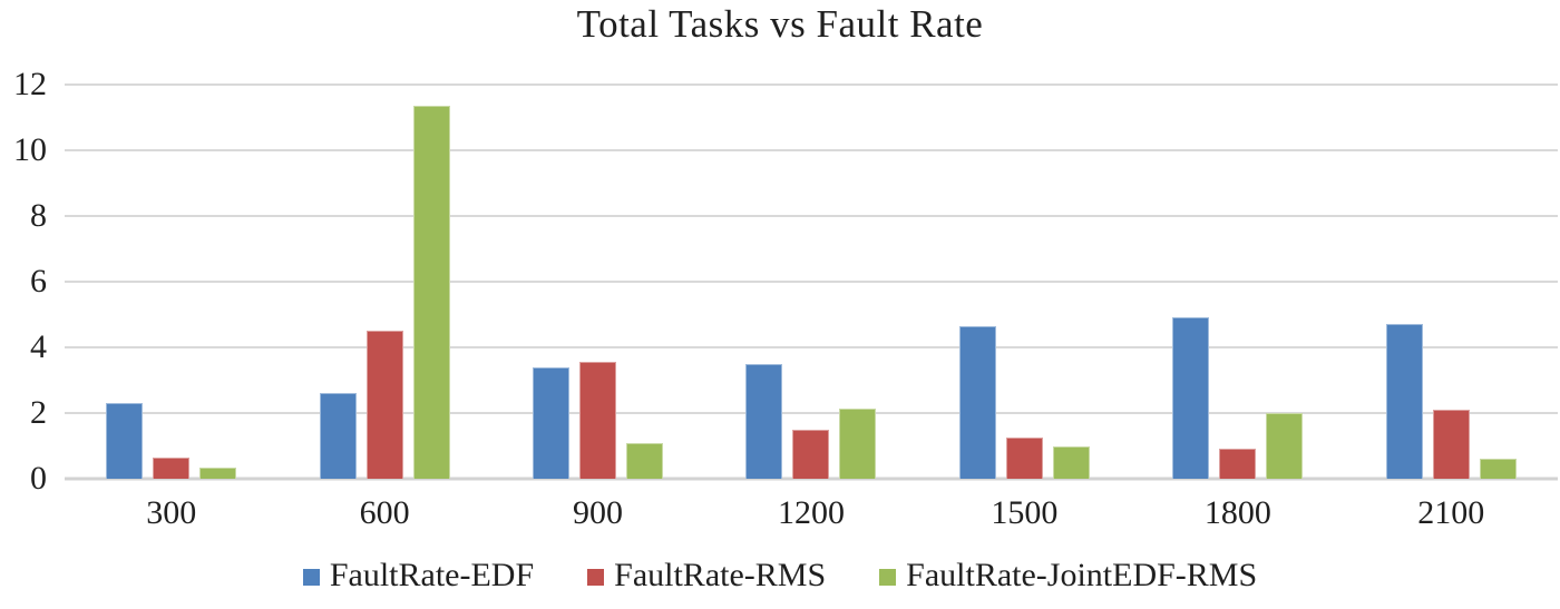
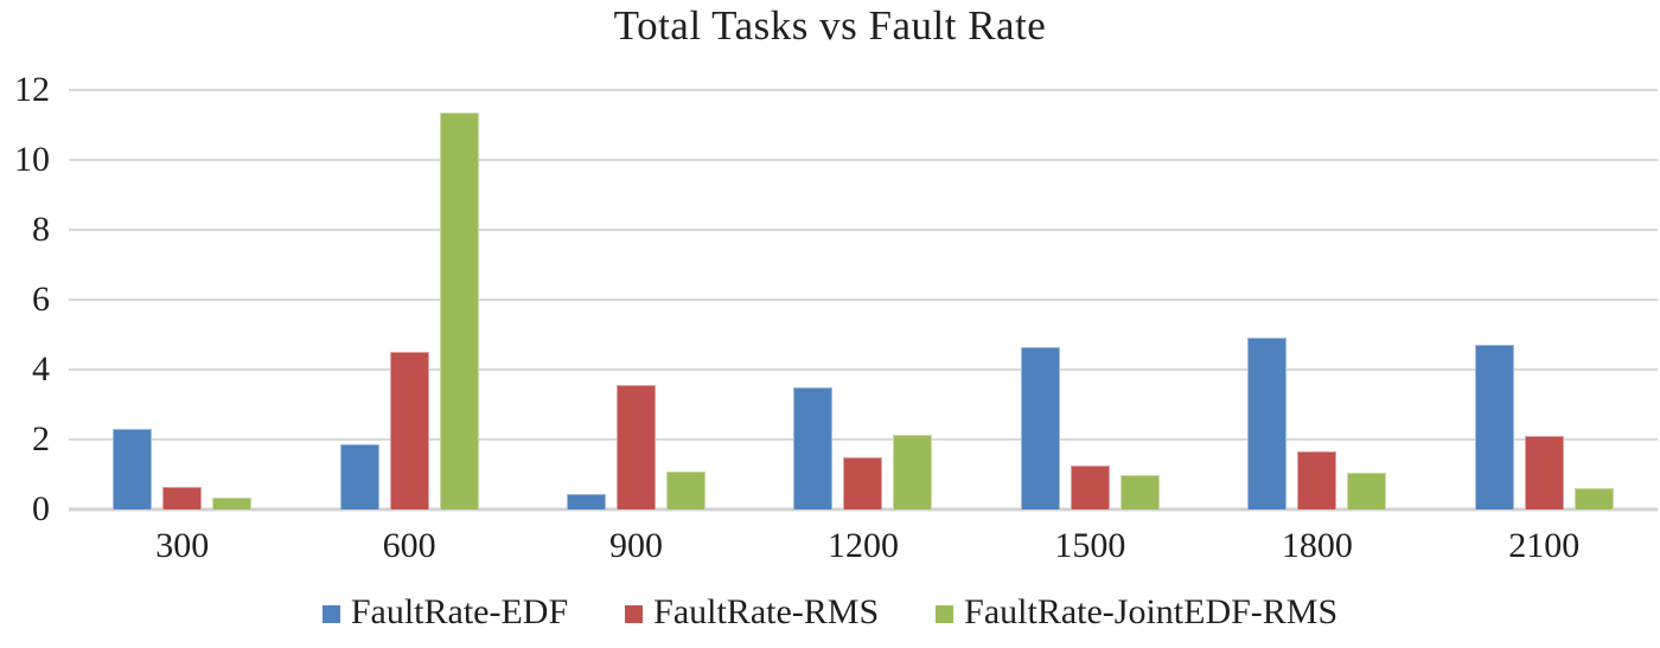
FaultRate-EDF/600: 2.6 -> 1.9
FaultRate-EDF/900: 3.4 -> 0.5
FaultRate-RMS/1800: 0.9 -> 1.6
FaultRate-JointEDF-RMS/1800: 2.0 -> 1.1
